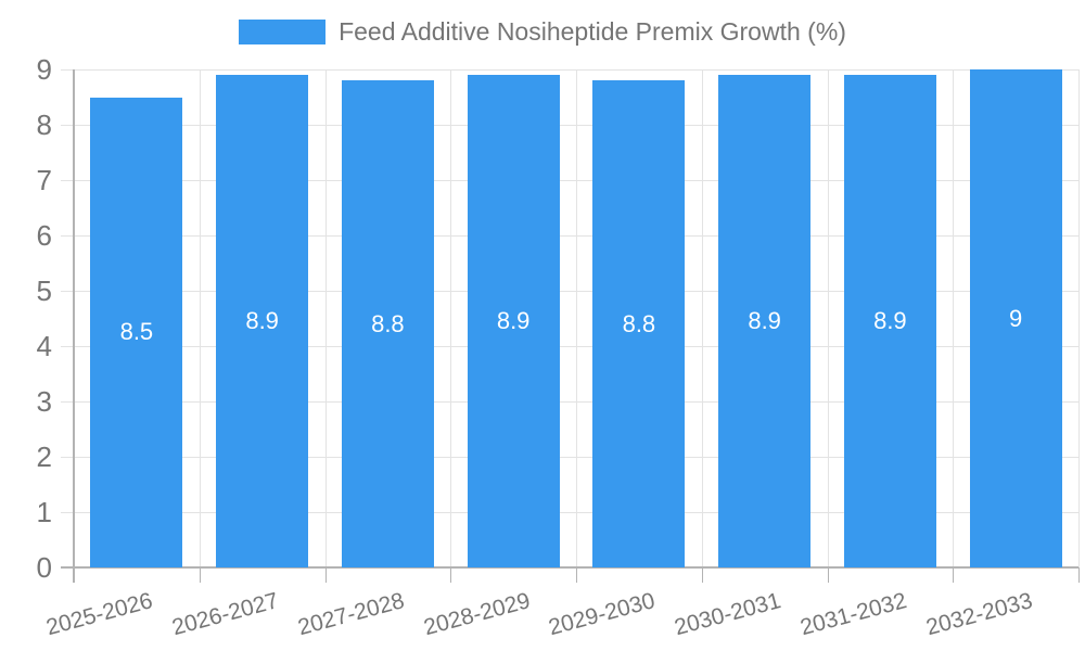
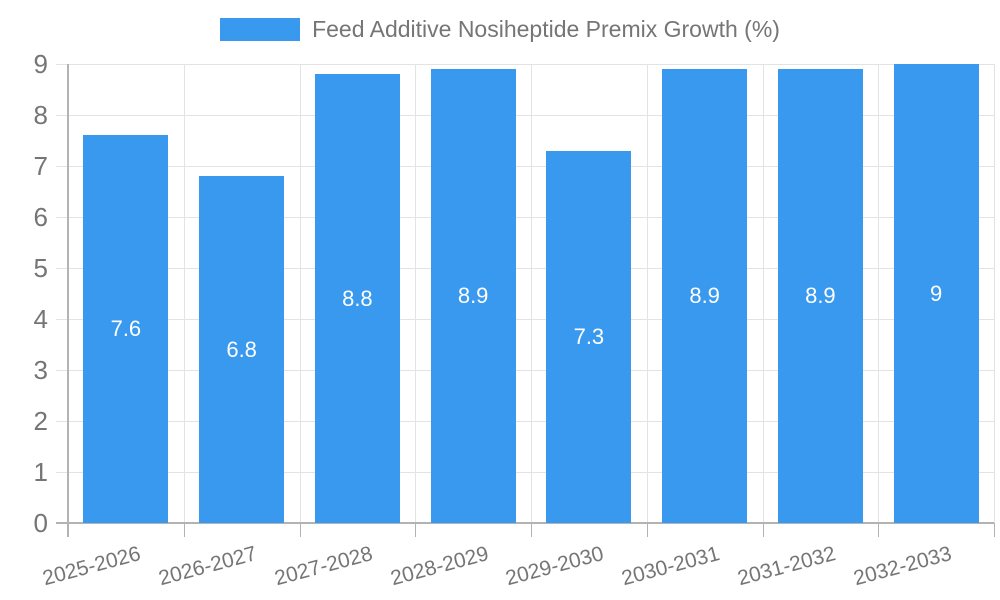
2025-2026: 8.5 -> 7.6
2026-2027: 8.9 -> 6.8
2029-2030: 8.8 -> 7.3
